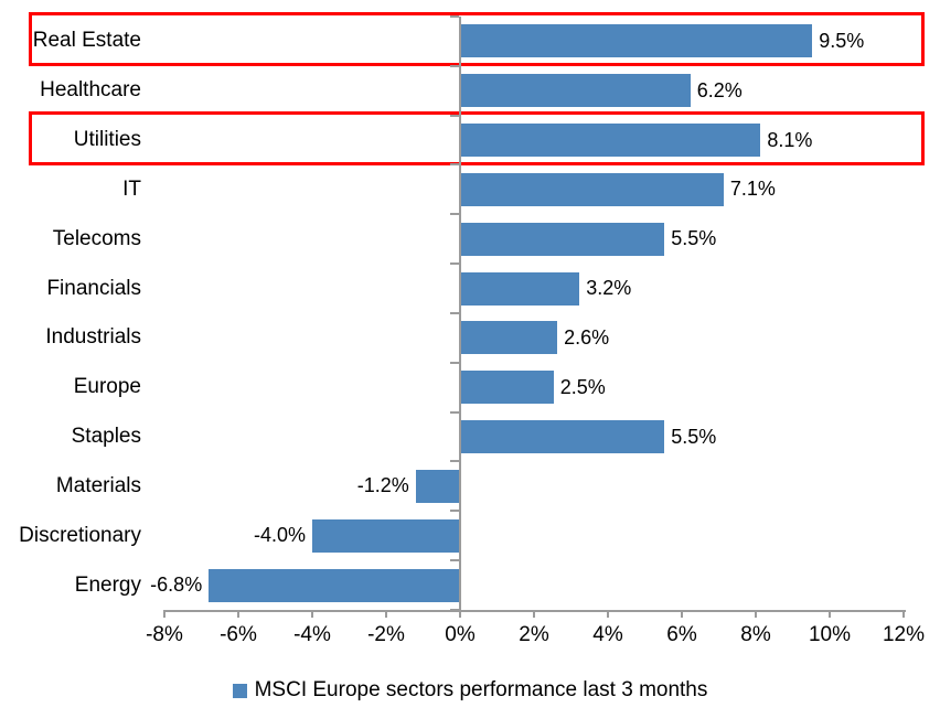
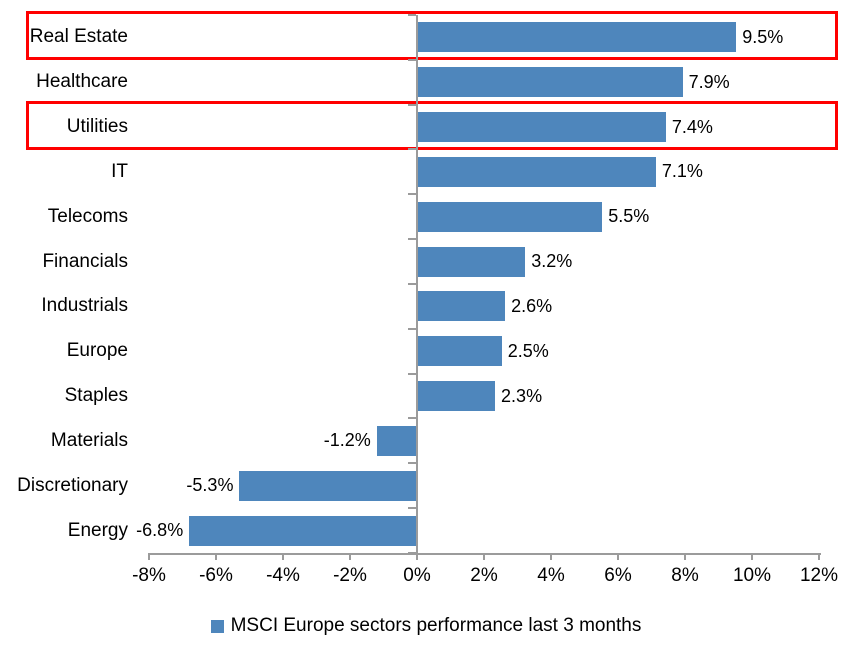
Healthcare: 6.2% -> 7.9%
Utilities: 8.1% -> 7.4%
Staples: 5.5% -> 2.3%
Discretionary: -4.0% -> -5.3%
